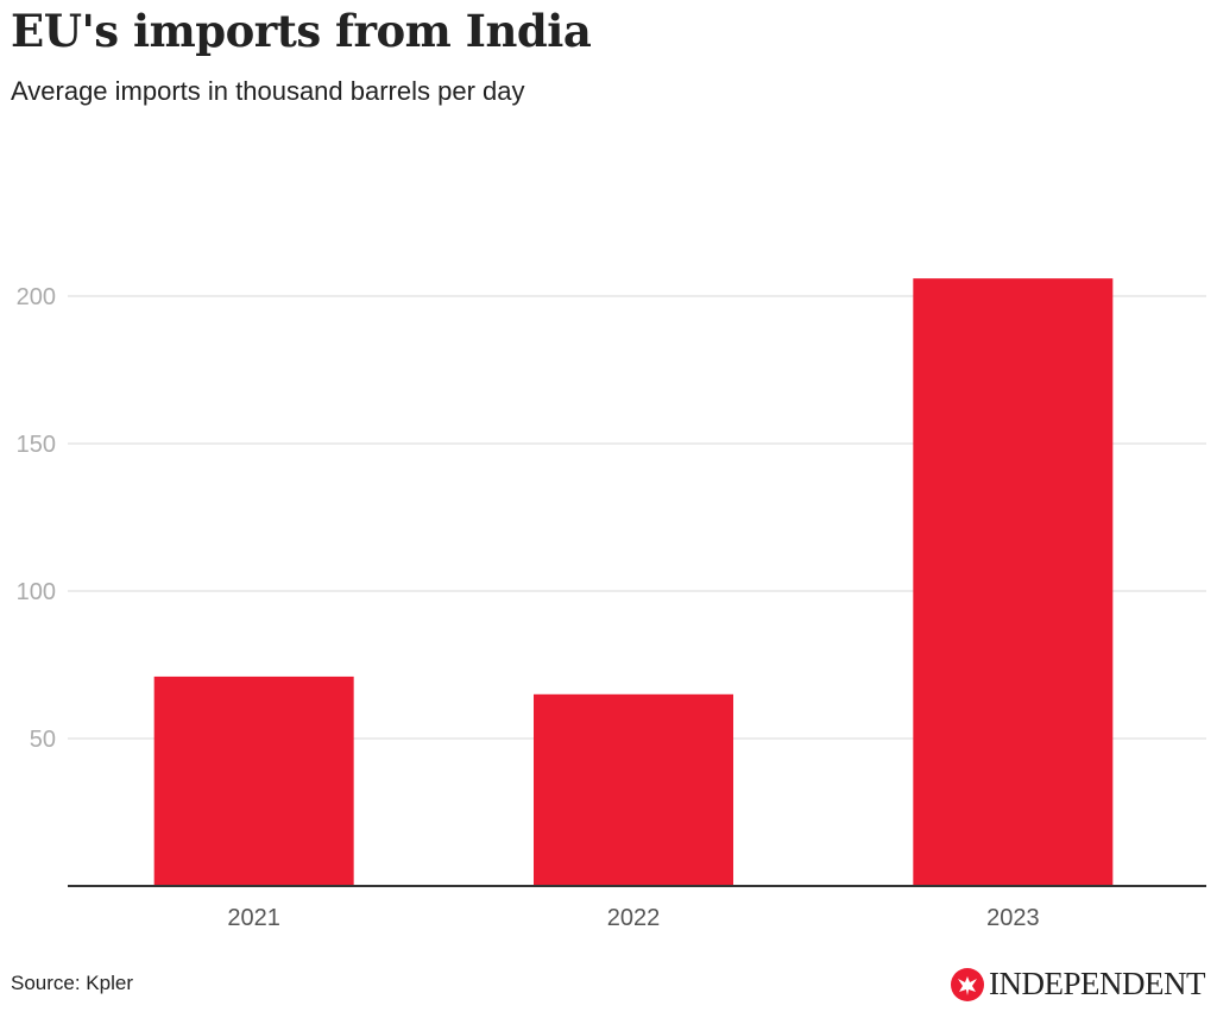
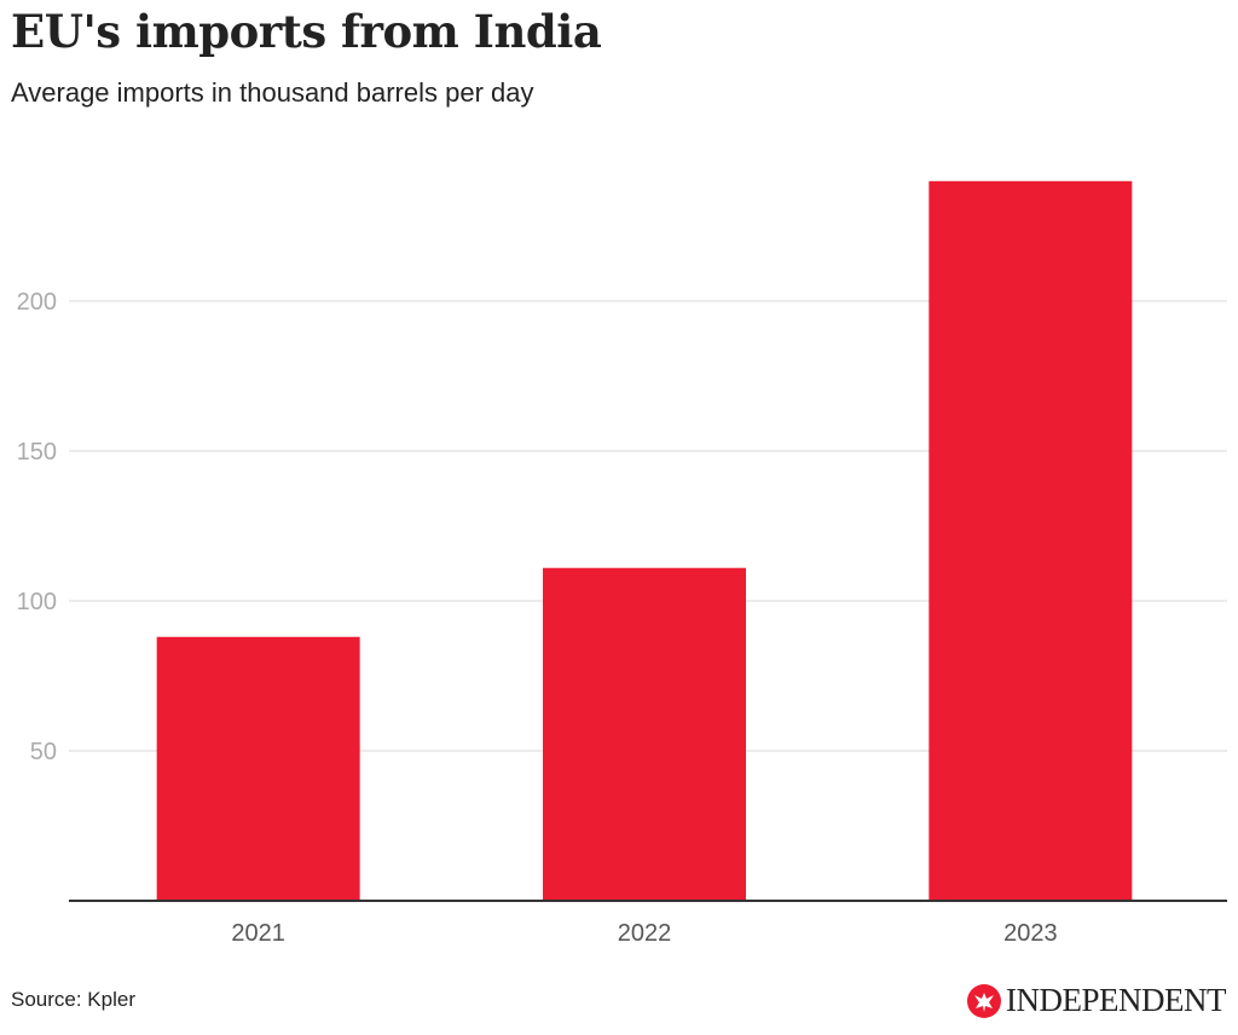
2021: 71 -> 88
2022: 65 -> 111
2023: 206 -> 240
